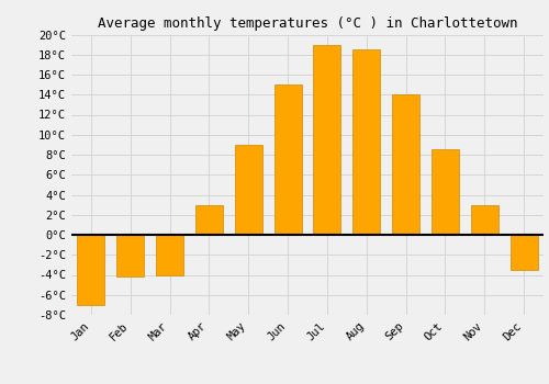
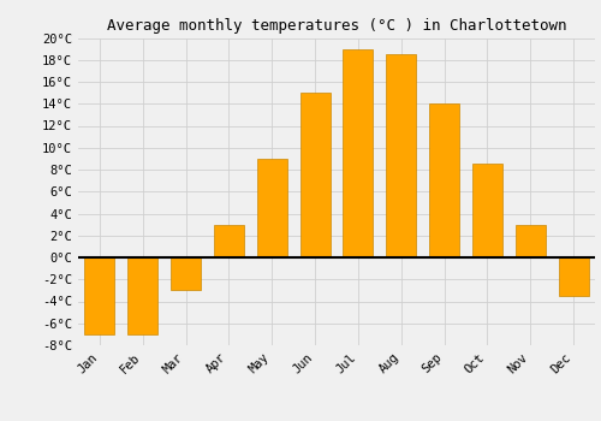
Feb: -4.2°C -> -7.0°C
Mar: -4.0°C -> -3.0°C
